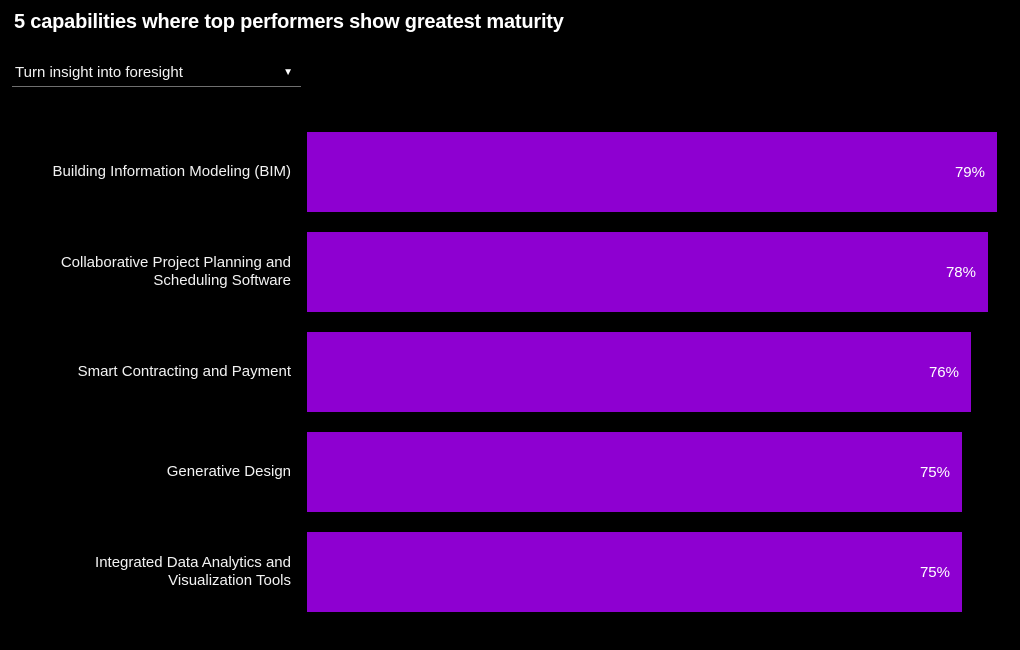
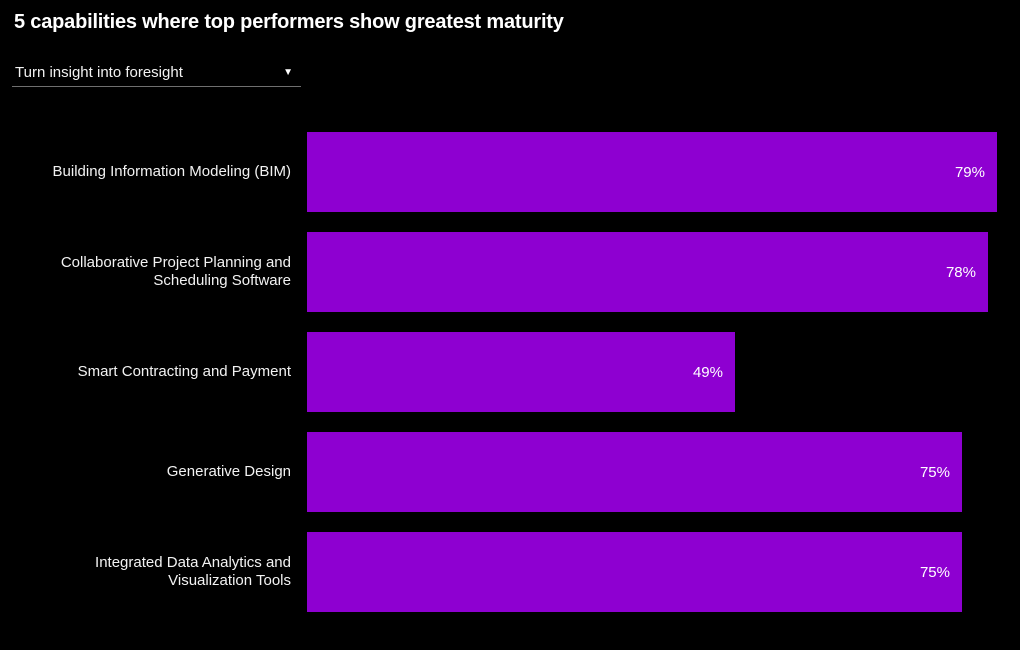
Smart Contracting and Payment: 76% -> 49%
